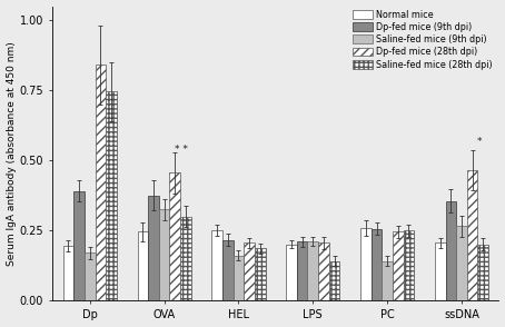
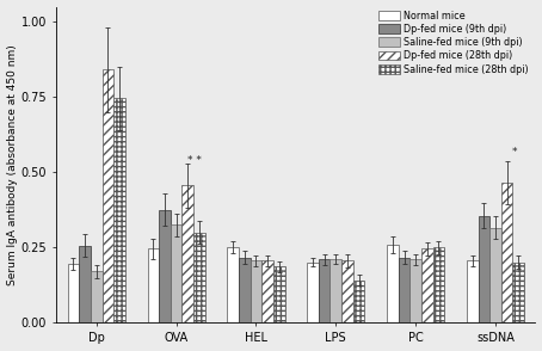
Dp-fed mice (9th dpi)/Dp: 0.390 -> 0.255
Saline-fed mice (9th dpi)/HEL: 0.160 -> 0.205
Dp-fed mice (9th dpi)/PC: 0.255 -> 0.215
Saline-fed mice (9th dpi)/PC: 0.140 -> 0.210
Saline-fed mice (9th dpi)/ssDNA: 0.265 -> 0.315
